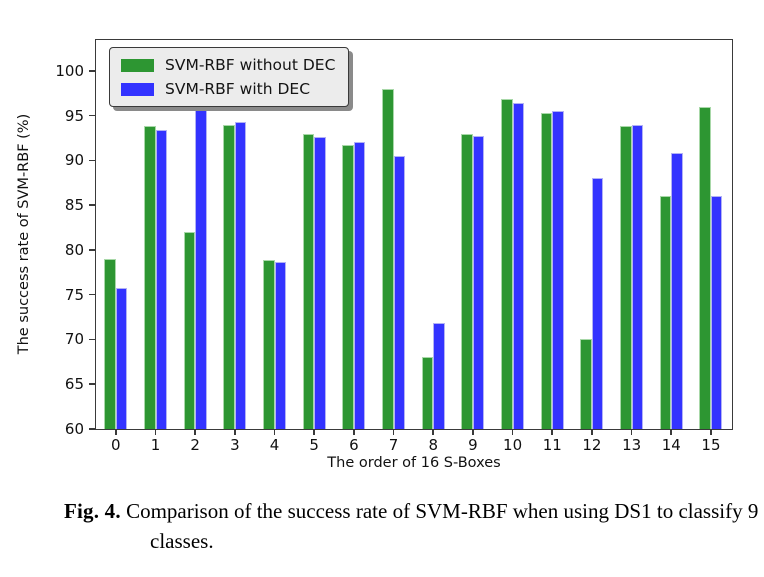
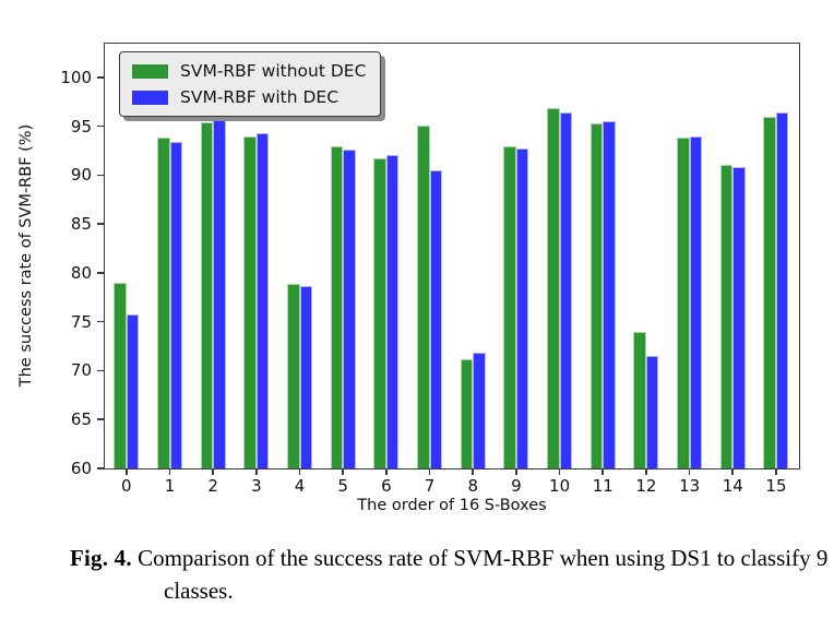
SVM-RBF without DEC/2: 82 -> 95
SVM-RBF without DEC/7: 98 -> 95
SVM-RBF without DEC/8: 68 -> 71
SVM-RBF without DEC/12: 70 -> 74
SVM-RBF with DEC/12: 88 -> 72
SVM-RBF without DEC/14: 86 -> 91
SVM-RBF with DEC/15: 86 -> 96
